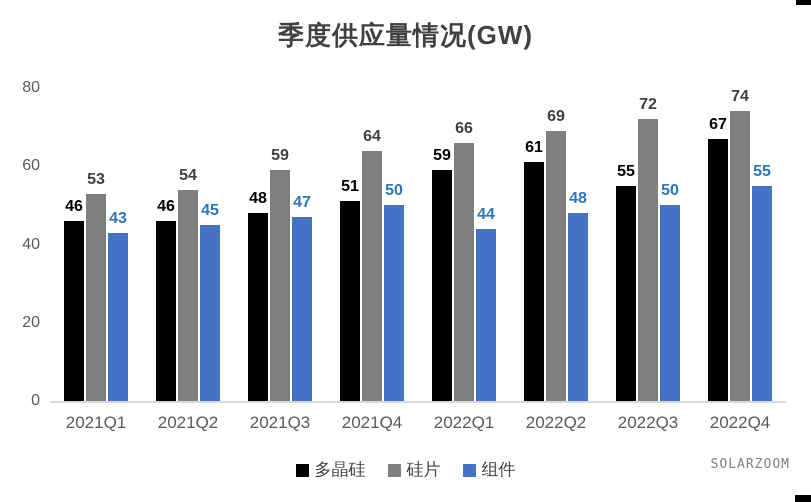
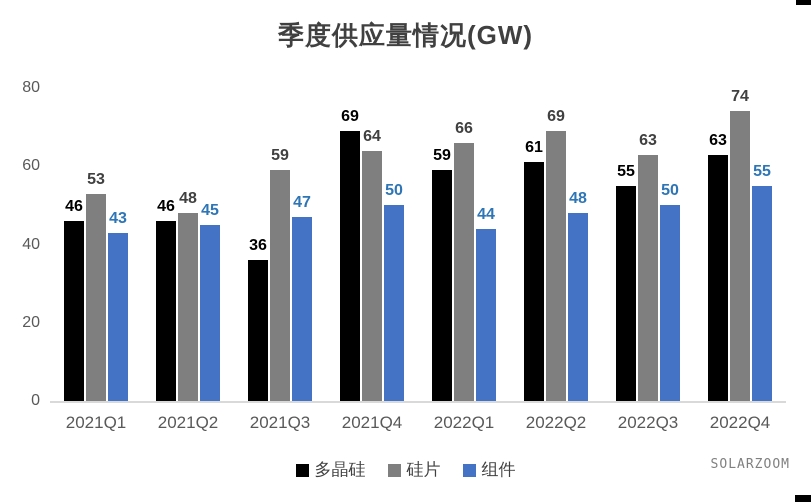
硅片/2021Q2: 54 -> 48
多晶硅/2021Q3: 48 -> 36
多晶硅/2021Q4: 51 -> 69
硅片/2022Q3: 72 -> 63
多晶硅/2022Q4: 67 -> 63
